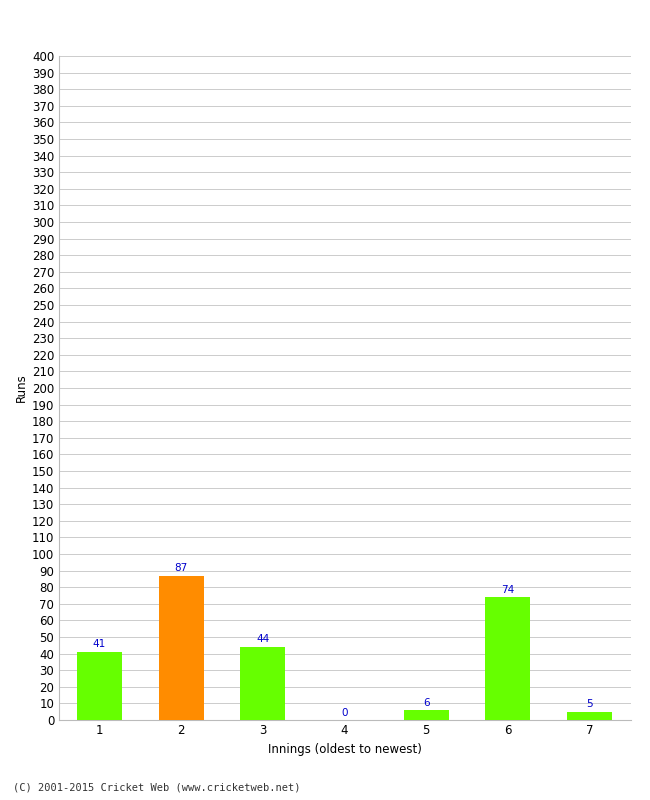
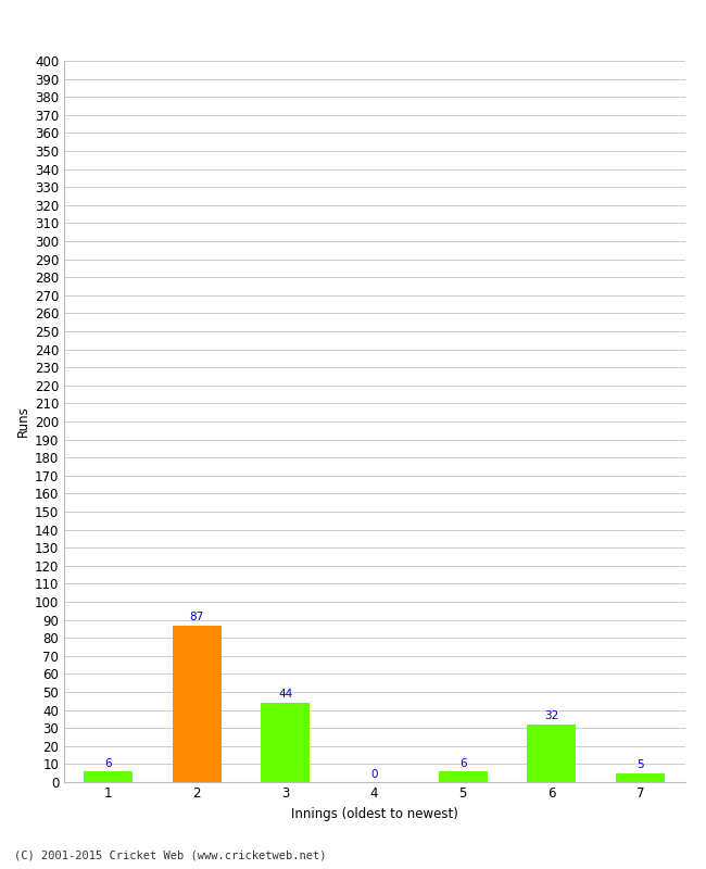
1: 41 -> 6
6: 74 -> 32
